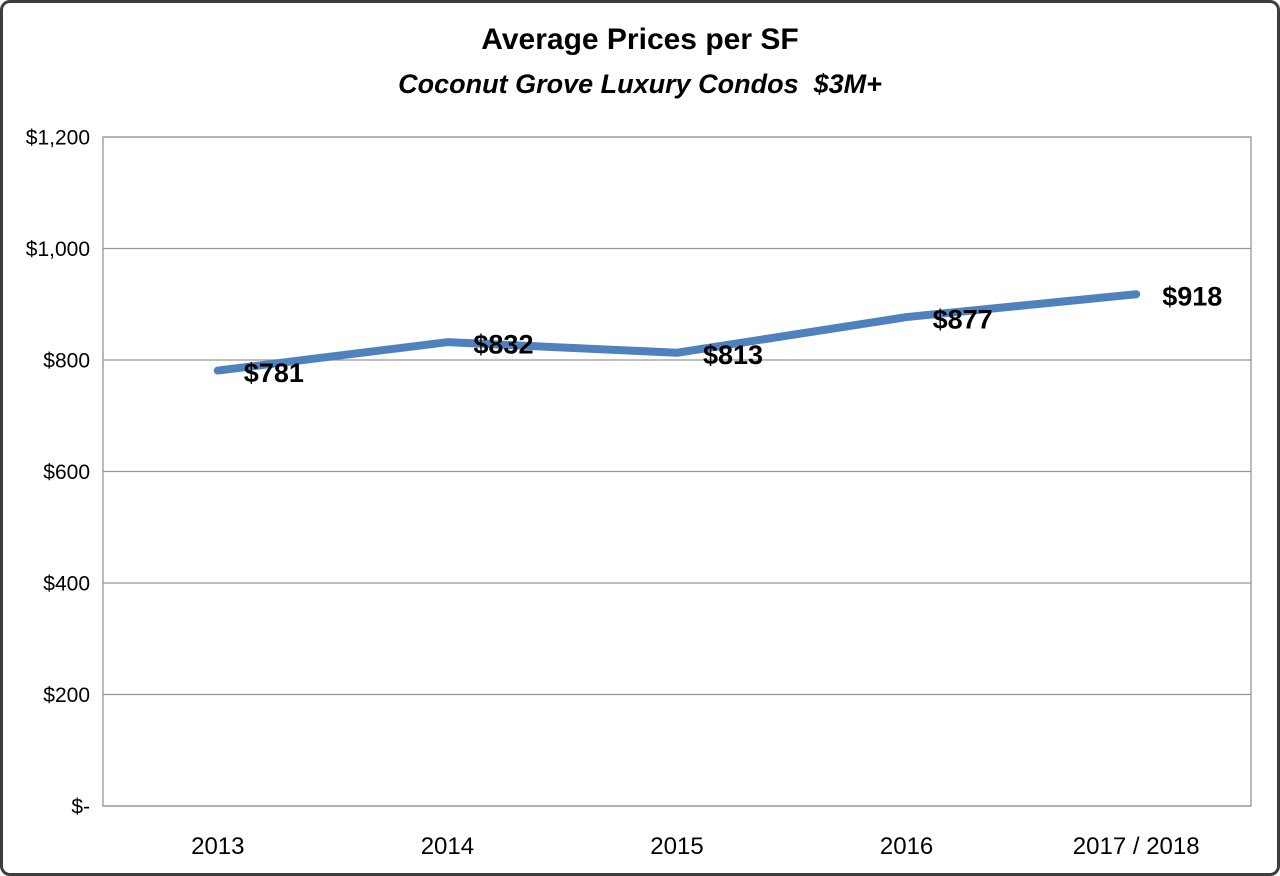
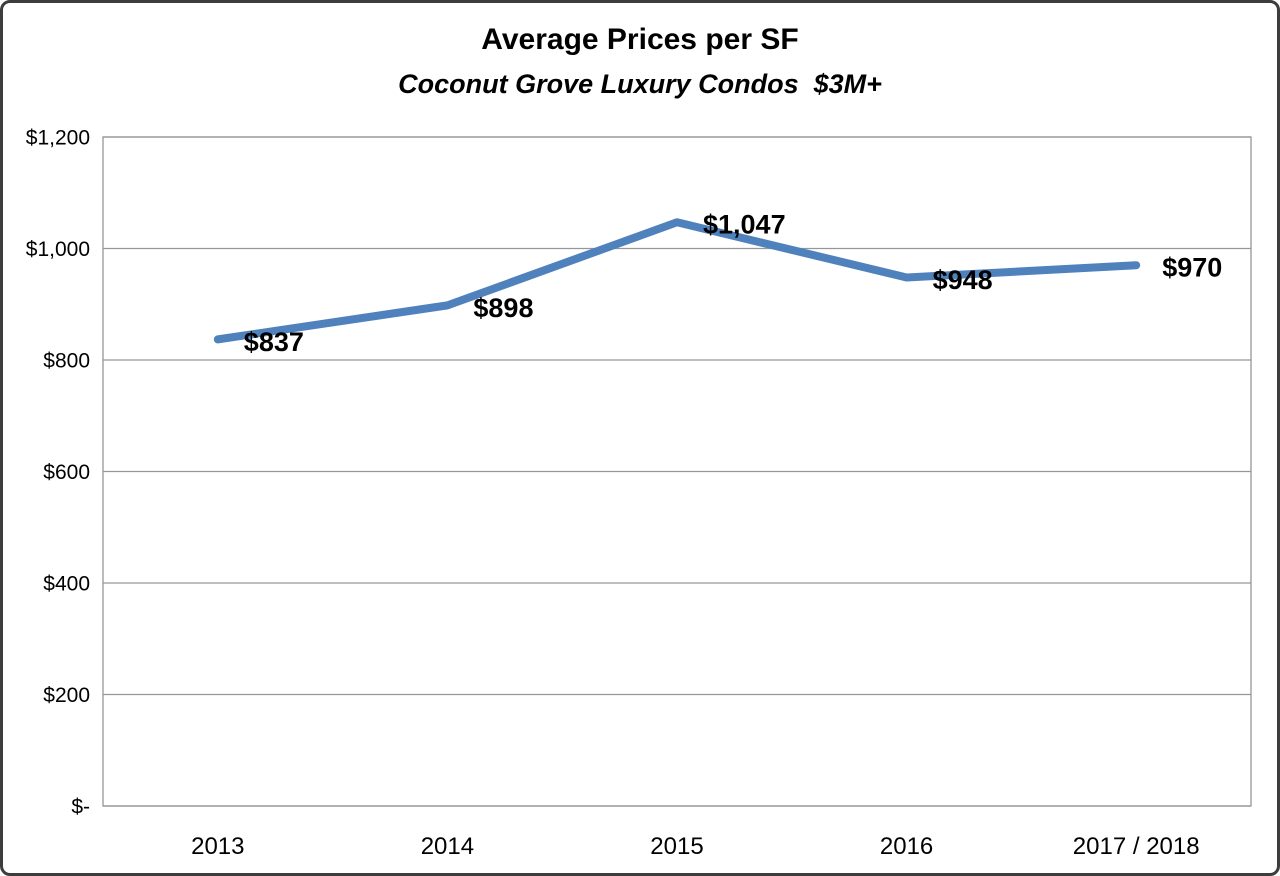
2013: $781 -> $837
2014: $832 -> $898
2015: $813 -> $1,047
2016: $877 -> $948
2017 / 2018: $918 -> $970
